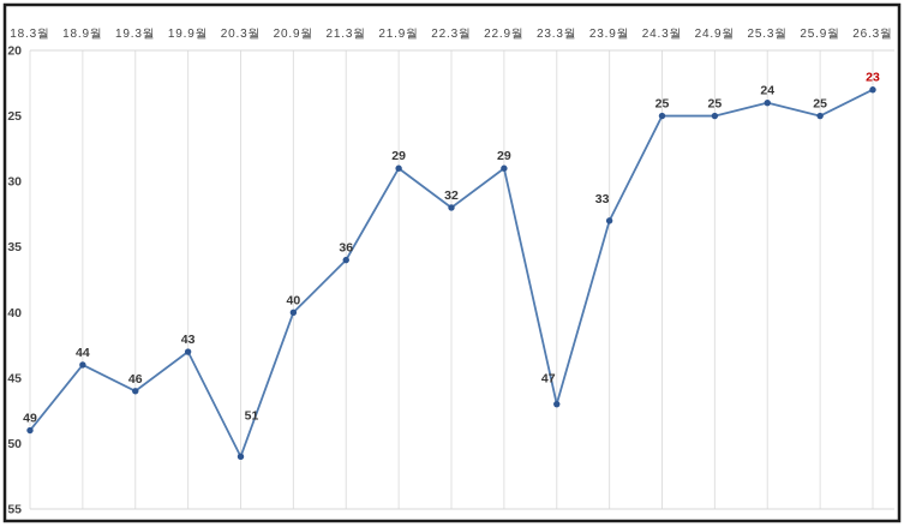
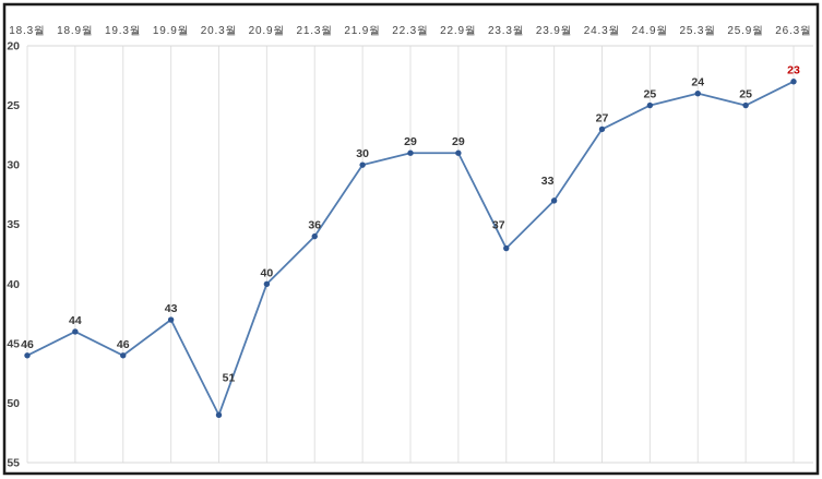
18.3월: 49 -> 46
21.9월: 29 -> 30
22.3월: 32 -> 29
23.3월: 47 -> 37
24.3월: 25 -> 27
